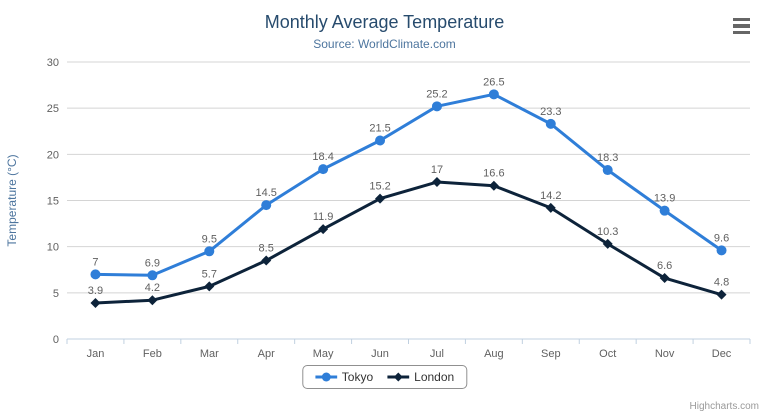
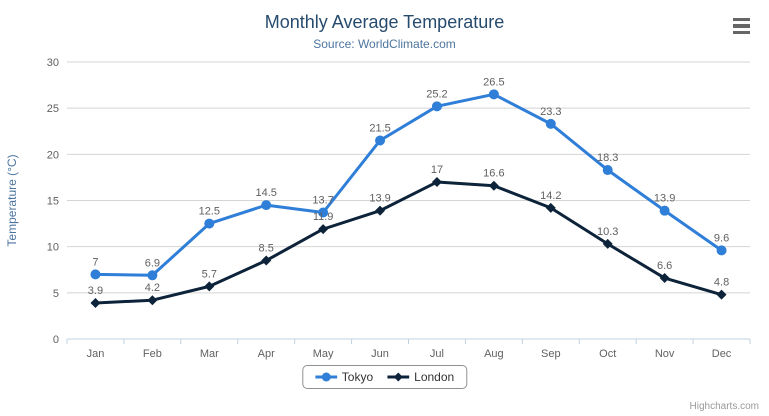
Tokyo/Mar: 9.5 -> 12.5
Tokyo/May: 18.4 -> 13.7
London/Jun: 15.2 -> 13.9
